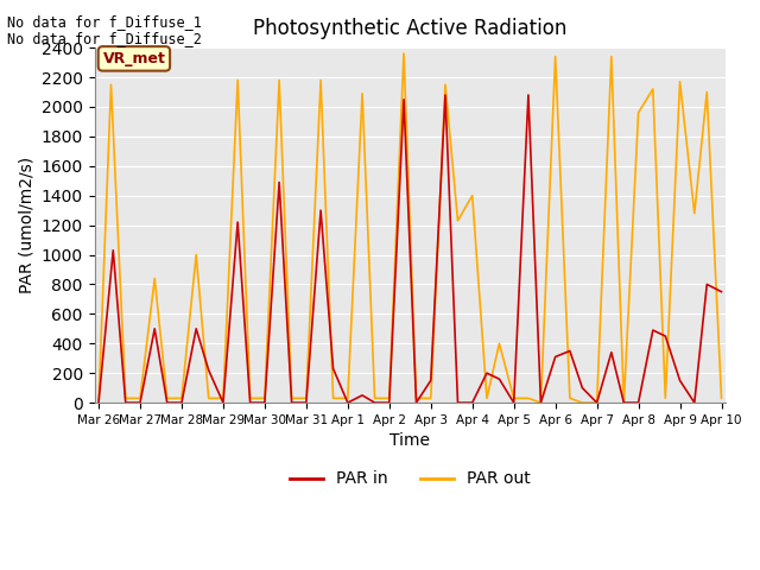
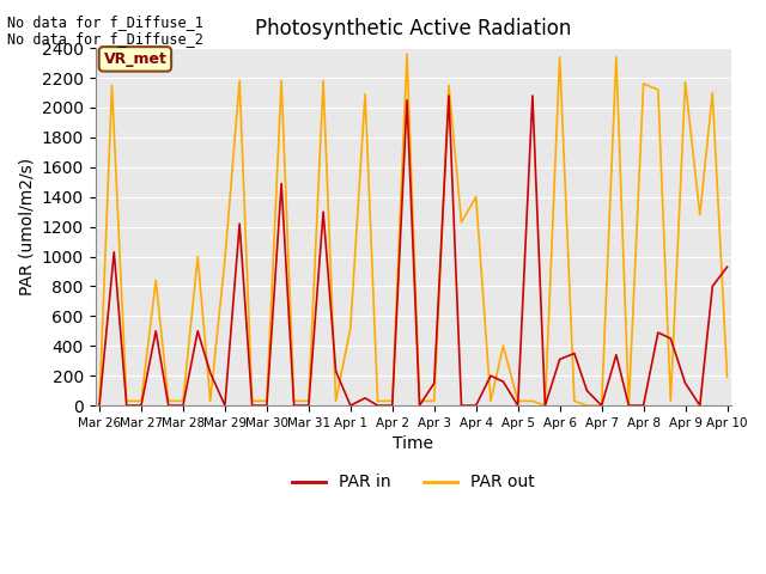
PAR out/Mar 29: 30 -> 980
PAR out/Apr 1: 30 -> 520
PAR out/Apr 8: 1960 -> 2160
PAR in/Apr 10: 750 -> 930
PAR out/Apr 10: 30 -> 190
